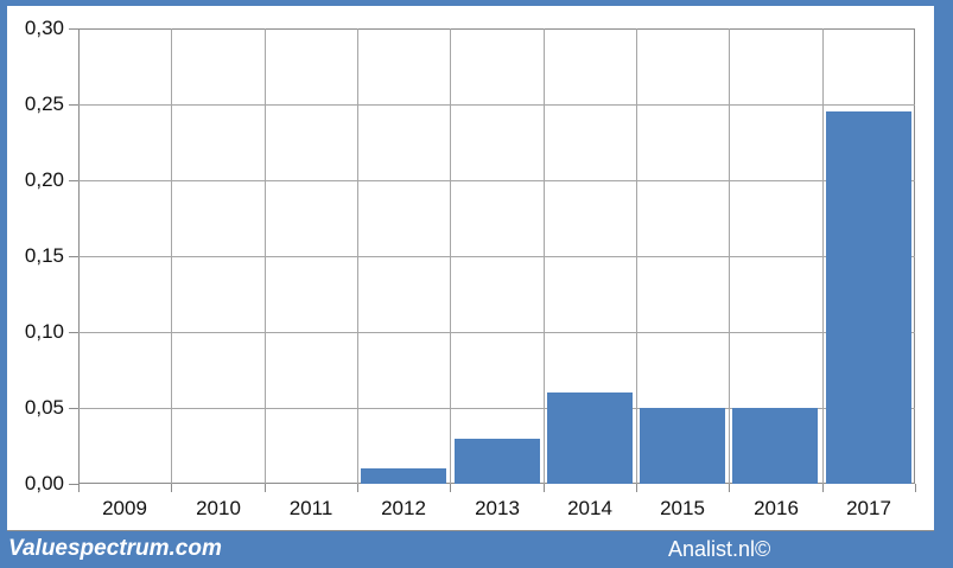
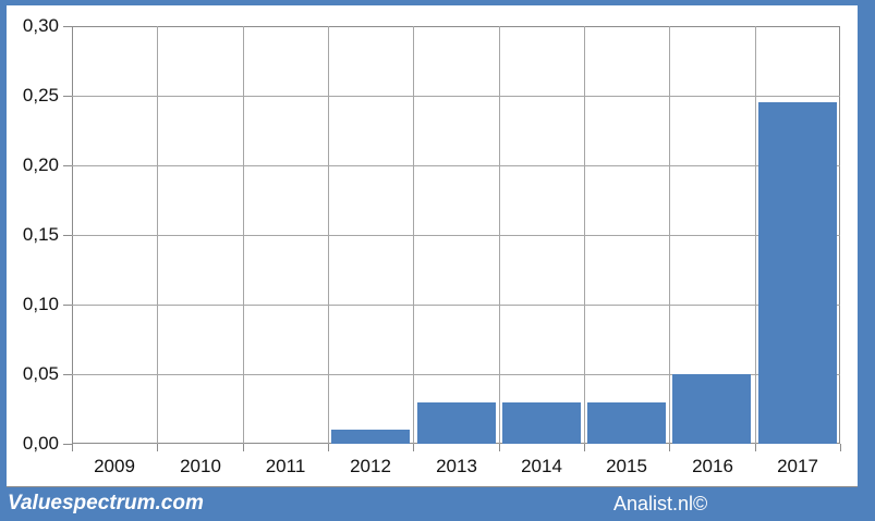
2014: 0,06 -> 0,03
2015: 0,05 -> 0,03
